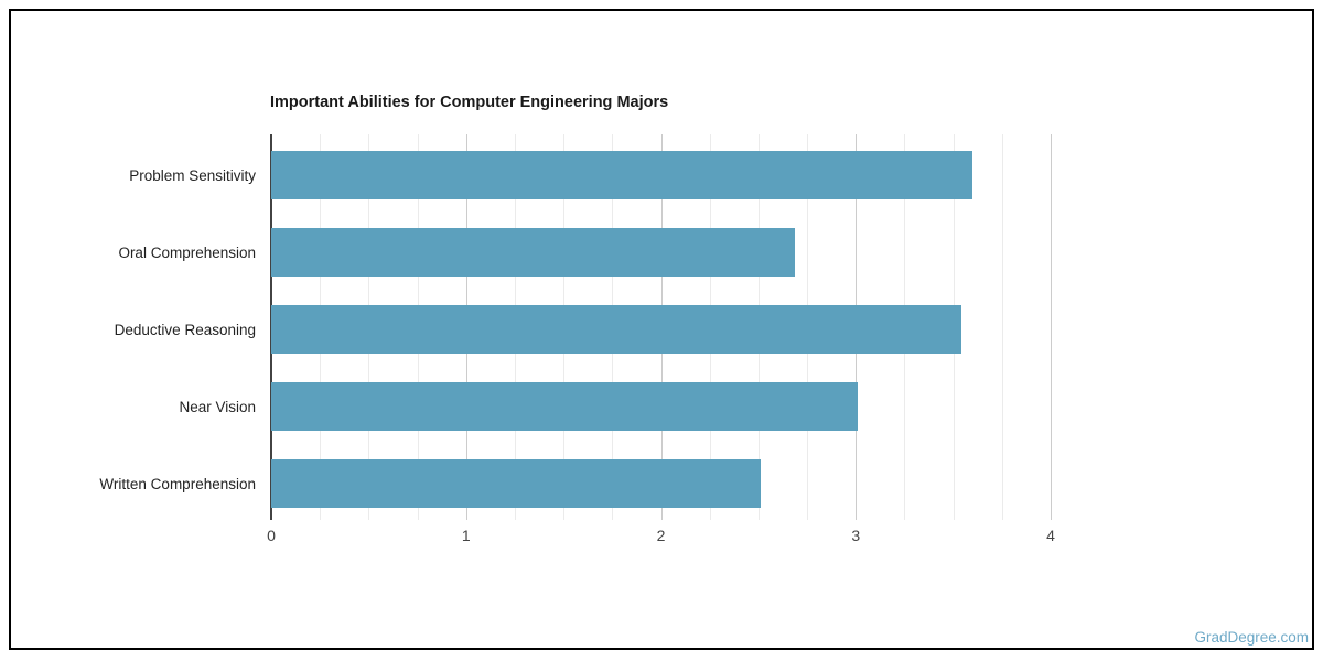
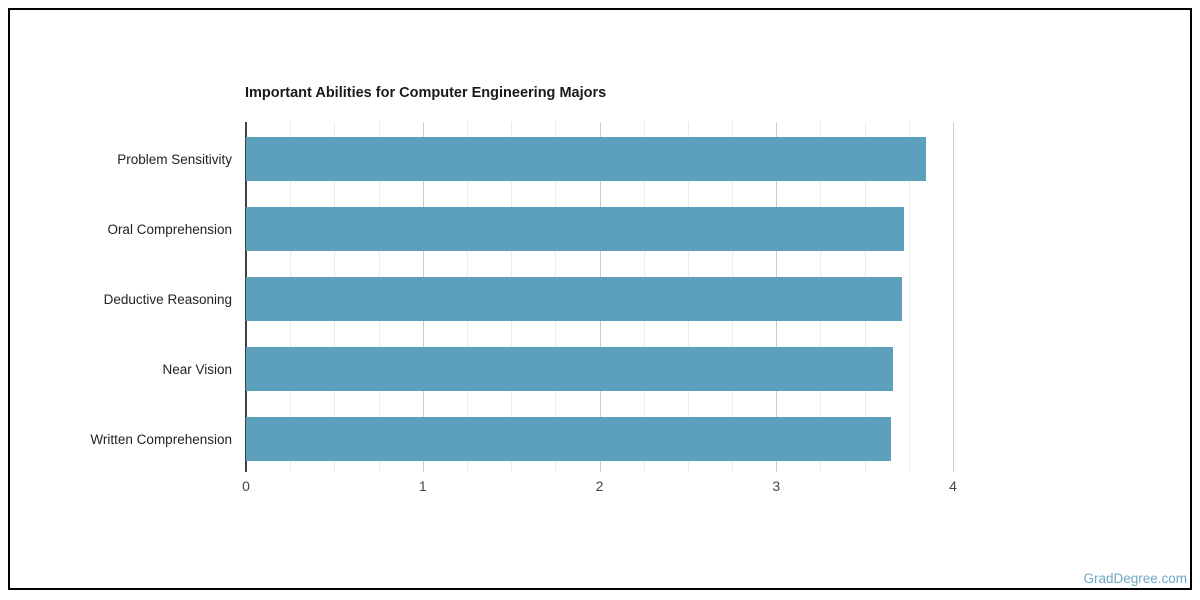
Problem Sensitivity: 3.60 -> 3.85
Oral Comprehension: 2.69 -> 3.72
Deductive Reasoning: 3.54 -> 3.71
Near Vision: 3.01 -> 3.66
Written Comprehension: 2.51 -> 3.65
